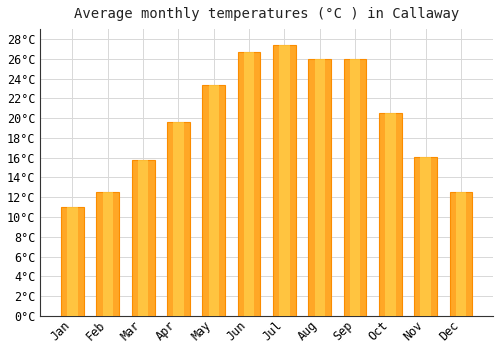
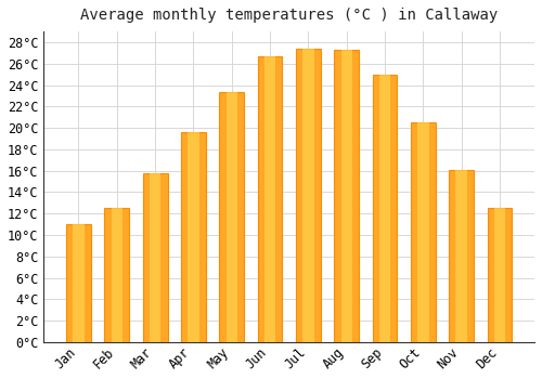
Aug: 26.0°C -> 27.3°C
Sep: 26.0°C -> 25.0°C
